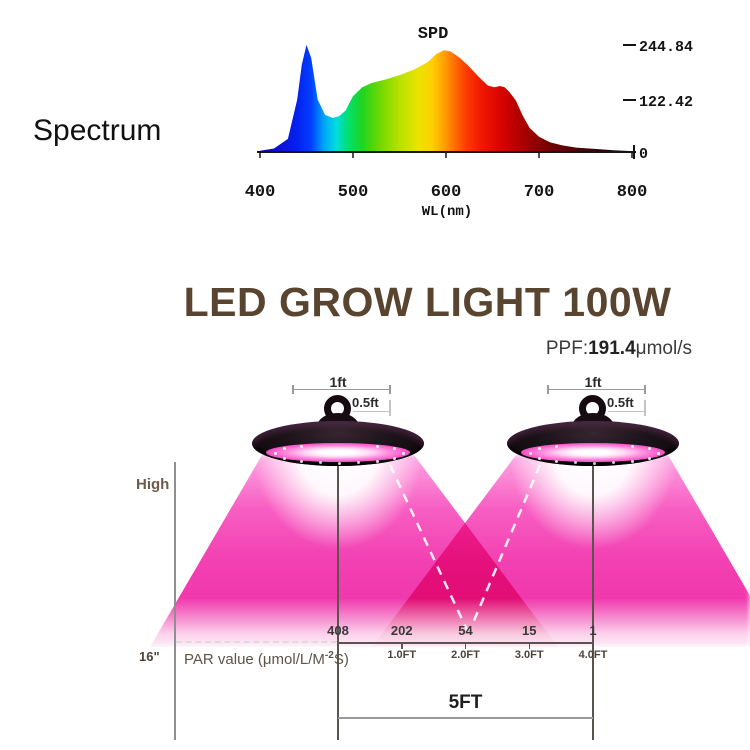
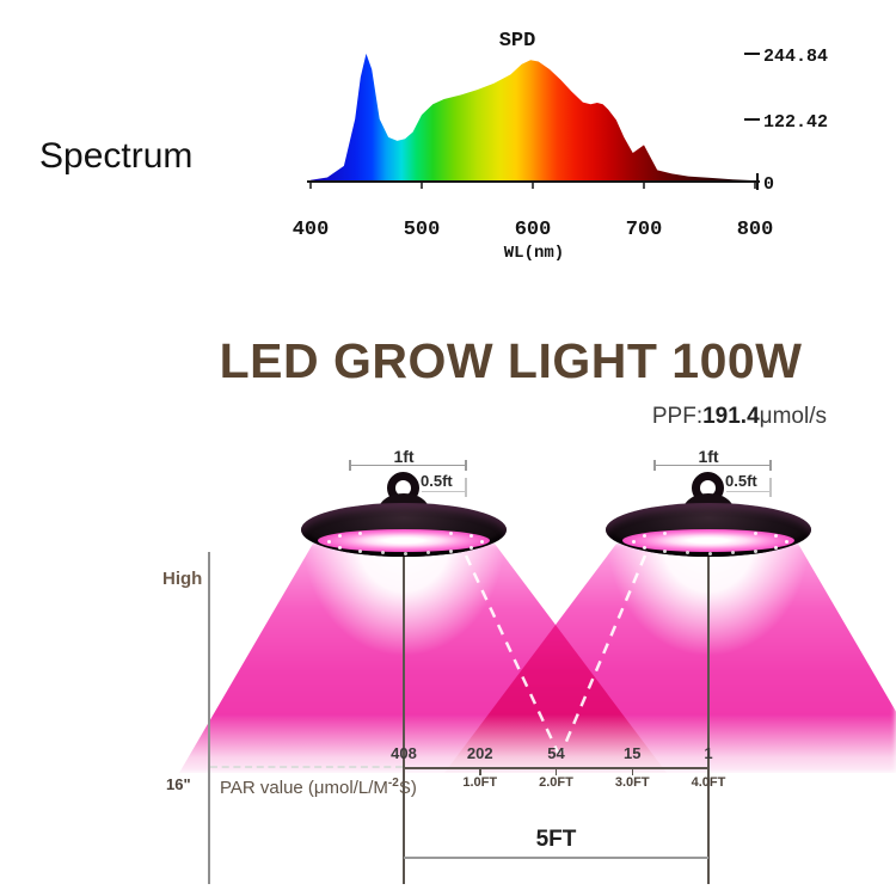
700: 40 -> 70
